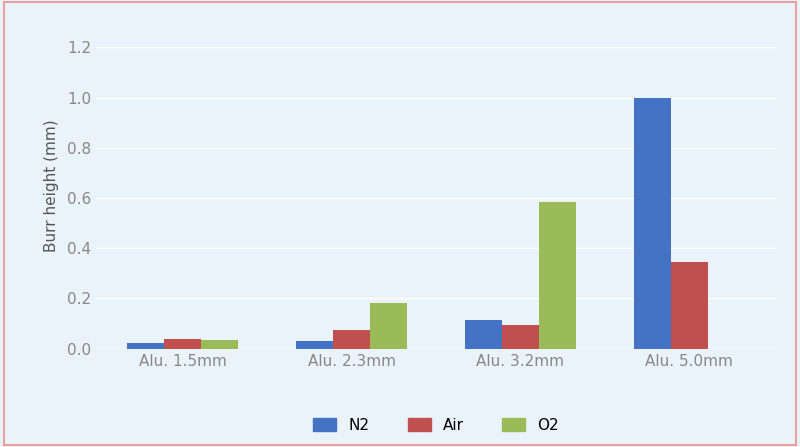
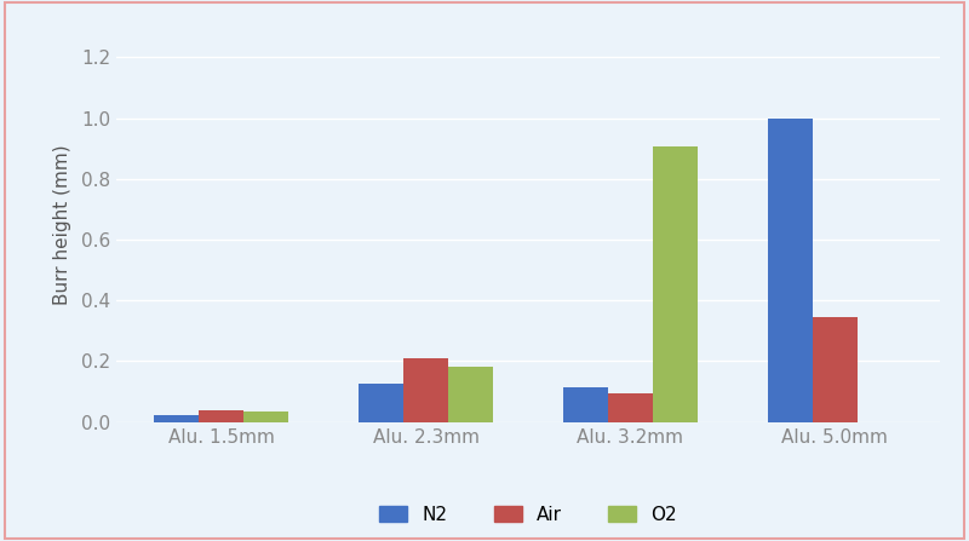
N2/Alu. 2.3mm: 0.030 -> 0.125
Air/Alu. 2.3mm: 0.075 -> 0.210
O2/Alu. 3.2mm: 0.585 -> 0.905
